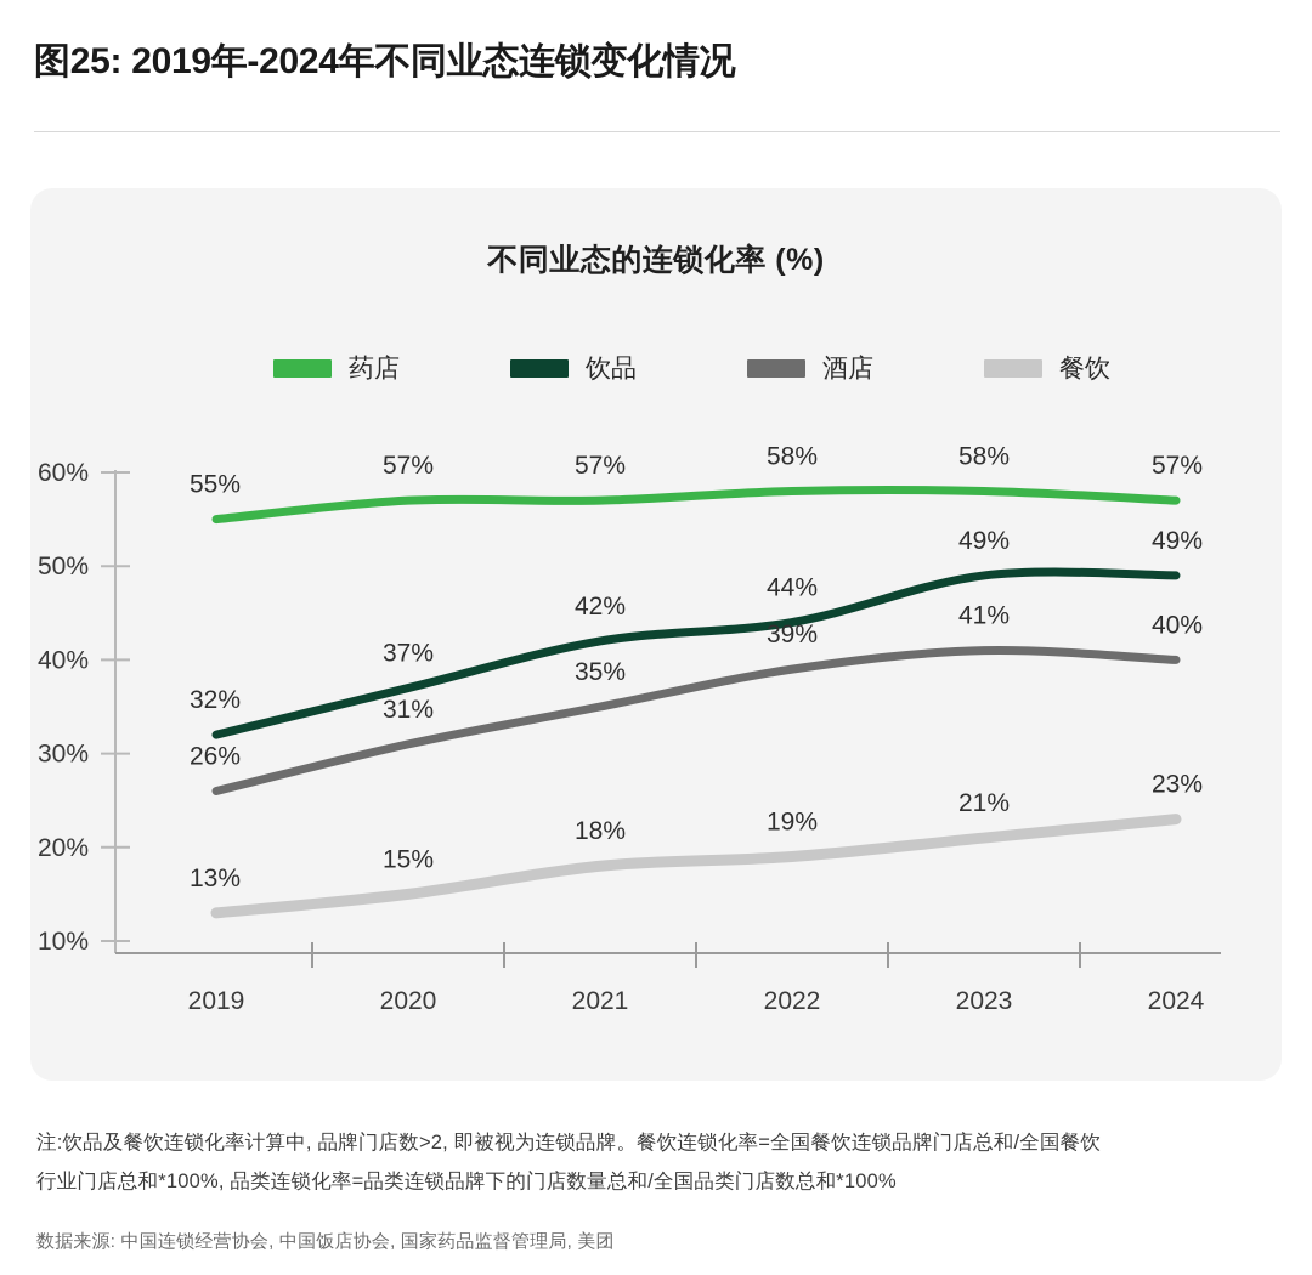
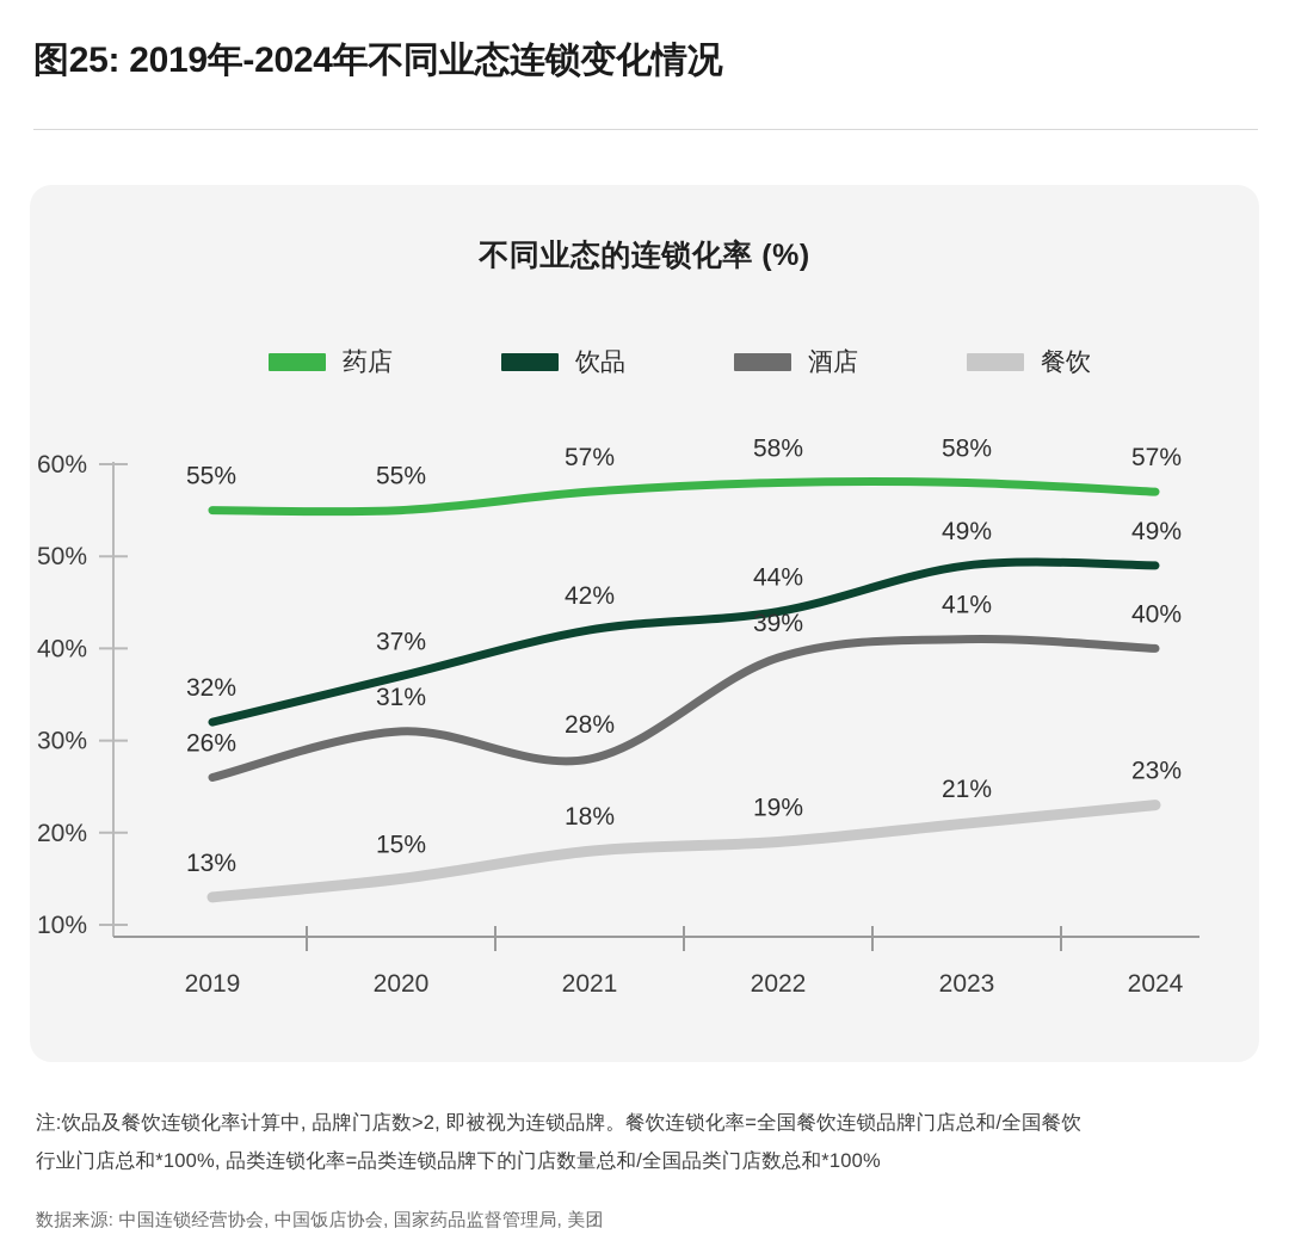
药店/2020: 57% -> 55%
酒店/2021: 35% -> 28%
